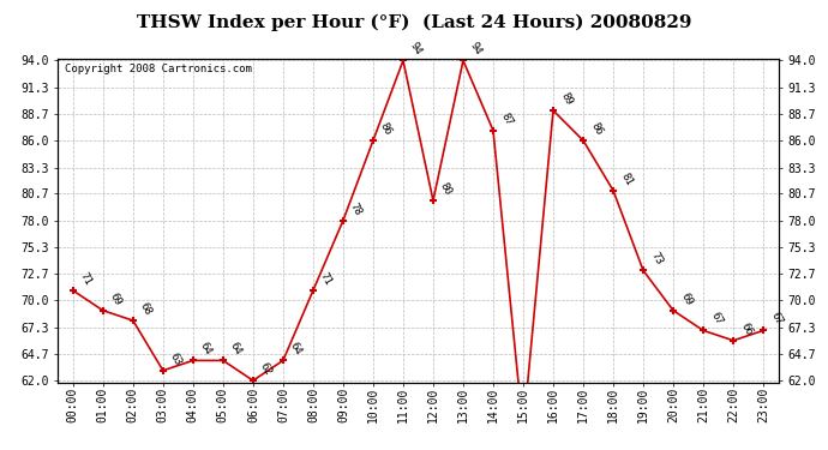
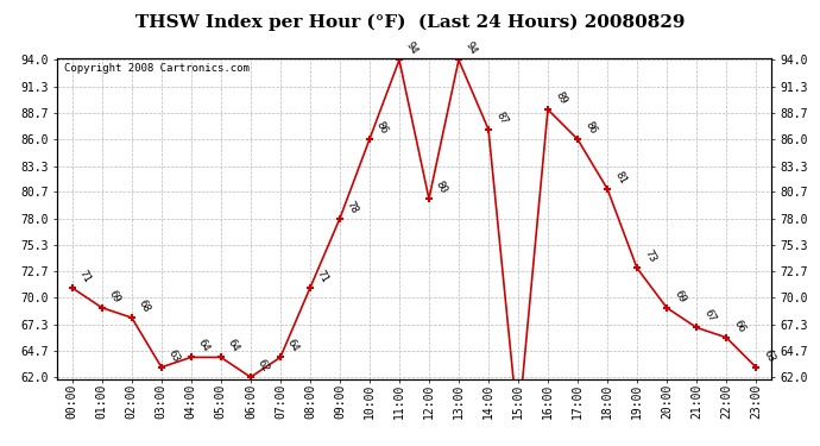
23:00: 67 -> 63
